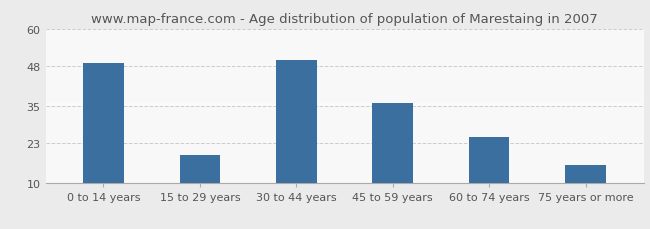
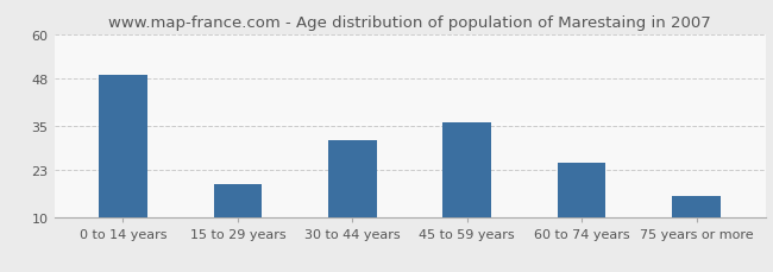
30 to 44 years: 50 -> 31
